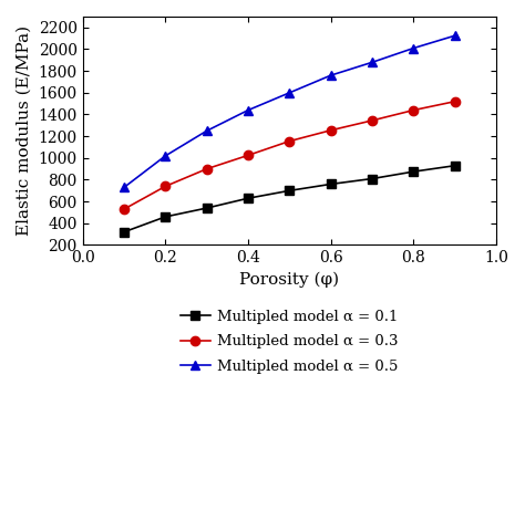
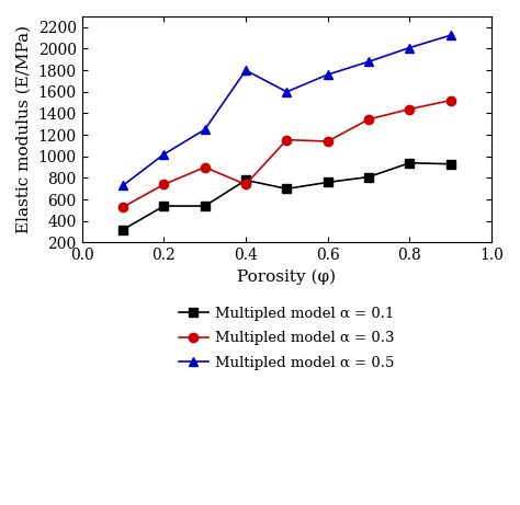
Multipled model α = 0.1/0.2: 460 -> 540
Multipled model α = 0.1/0.4: 630 -> 780
Multipled model α = 0.3/0.4: 1020 -> 740
Multipled model α = 0.5/0.4: 1440 -> 1800
Multipled model α = 0.3/0.6: 1260 -> 1140
Multipled model α = 0.1/0.8: 880 -> 940
